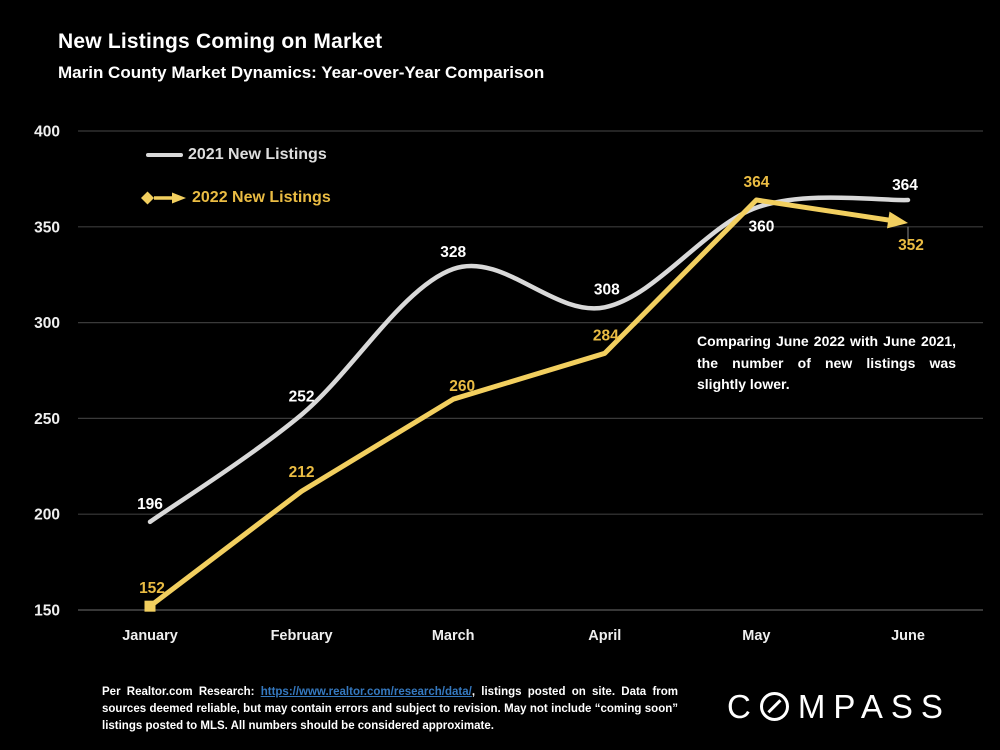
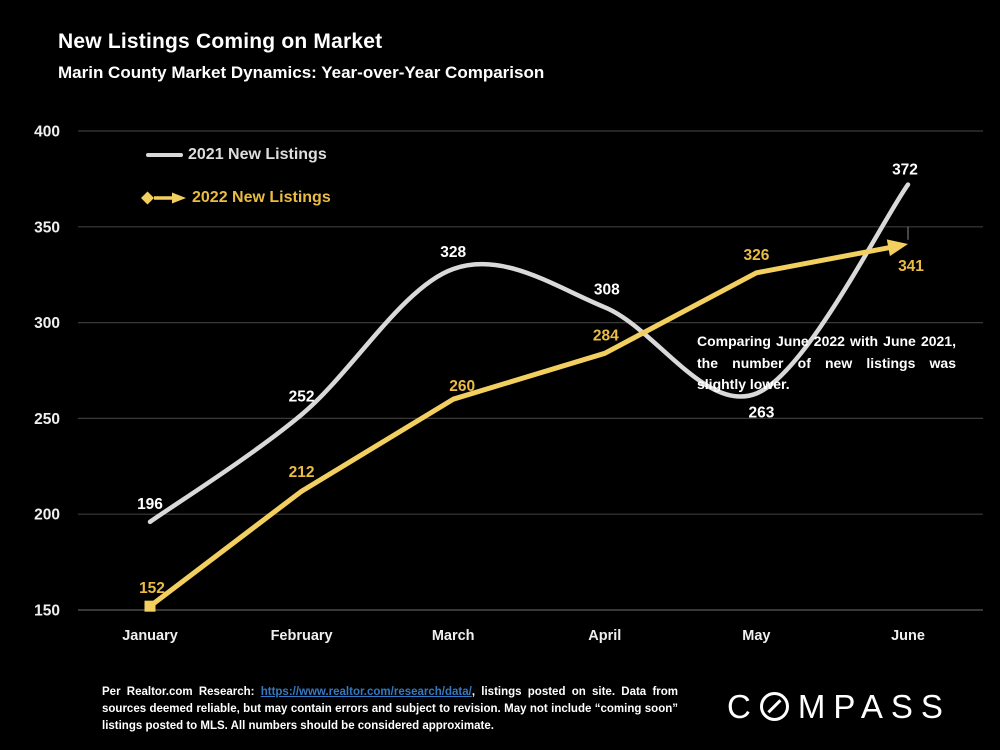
2021 New Listings/May: 360 -> 263
2022 New Listings/May: 364 -> 326
2021 New Listings/June: 364 -> 372
2022 New Listings/June: 352 -> 341
